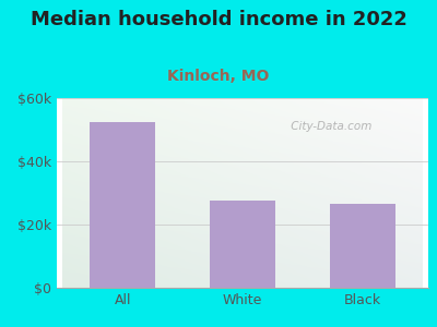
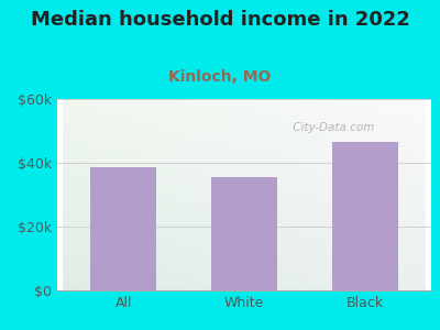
All: $52.5k -> $38.5k
White: $27.5k -> $35.5k
Black: $26.5k -> $46.5k
